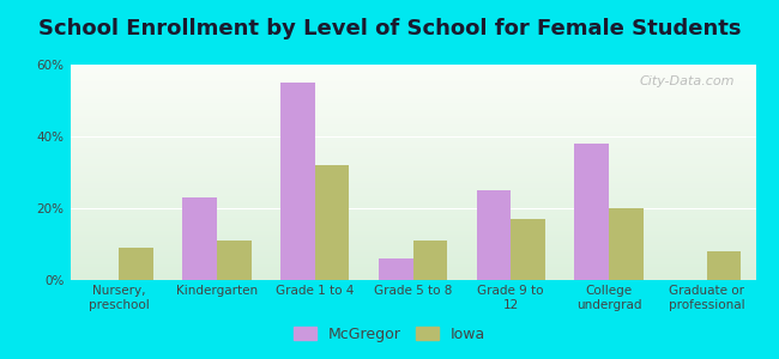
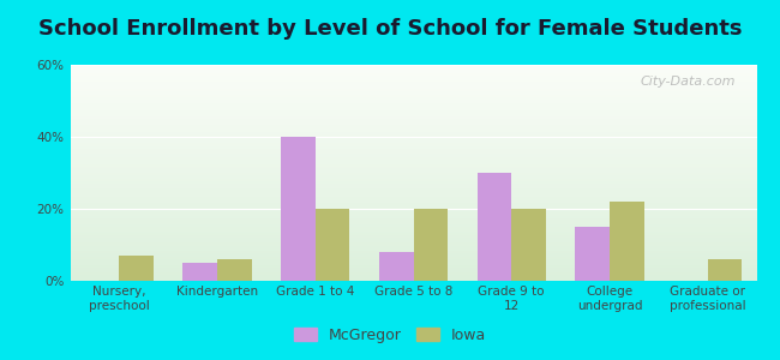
Iowa/Nursery, preschool: 9% -> 7%
McGregor/Kindergarten: 23% -> 5%
Iowa/Kindergarten: 11% -> 6%
McGregor/Grade 1 to 4: 55% -> 40%
Iowa/Grade 1 to 4: 32% -> 20%
McGregor/Grade 5 to 8: 6% -> 8%
Iowa/Grade 5 to 8: 11% -> 20%
McGregor/Grade 9 to 12: 25% -> 30%
Iowa/Grade 9 to 12: 17% -> 20%
McGregor/College undergrad: 38% -> 15%
Iowa/College undergrad: 20% -> 22%
Iowa/Graduate or professional: 8% -> 6%
